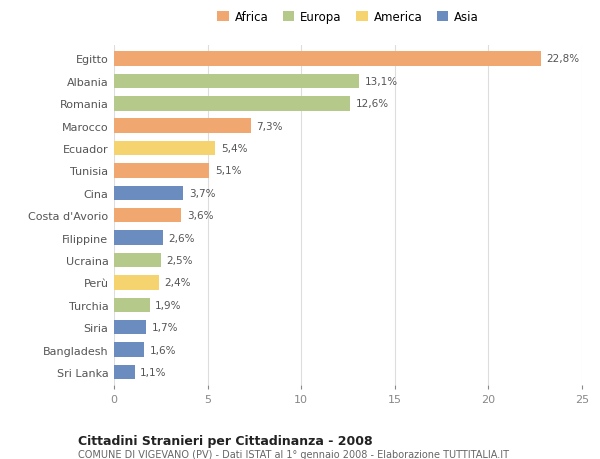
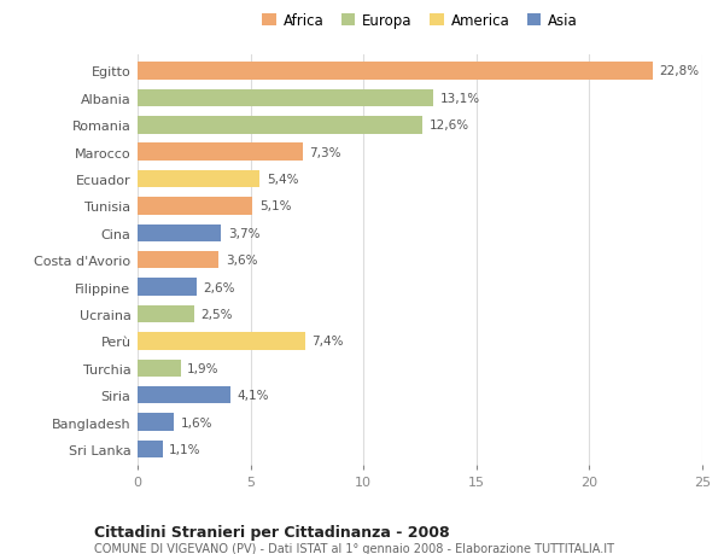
Perù: 2,4% -> 7,4%
Siria: 1,7% -> 4,1%
